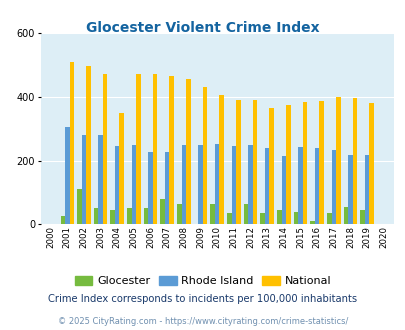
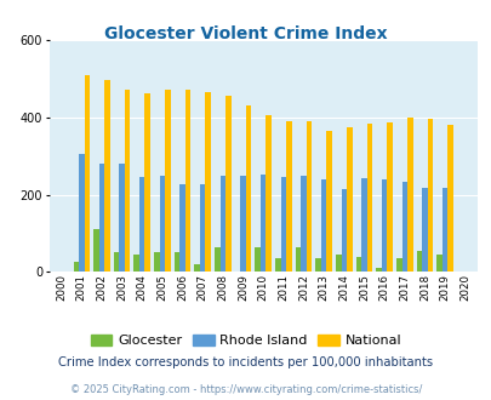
National/2004: 350 -> 463
Glocester/2007: 80 -> 20
